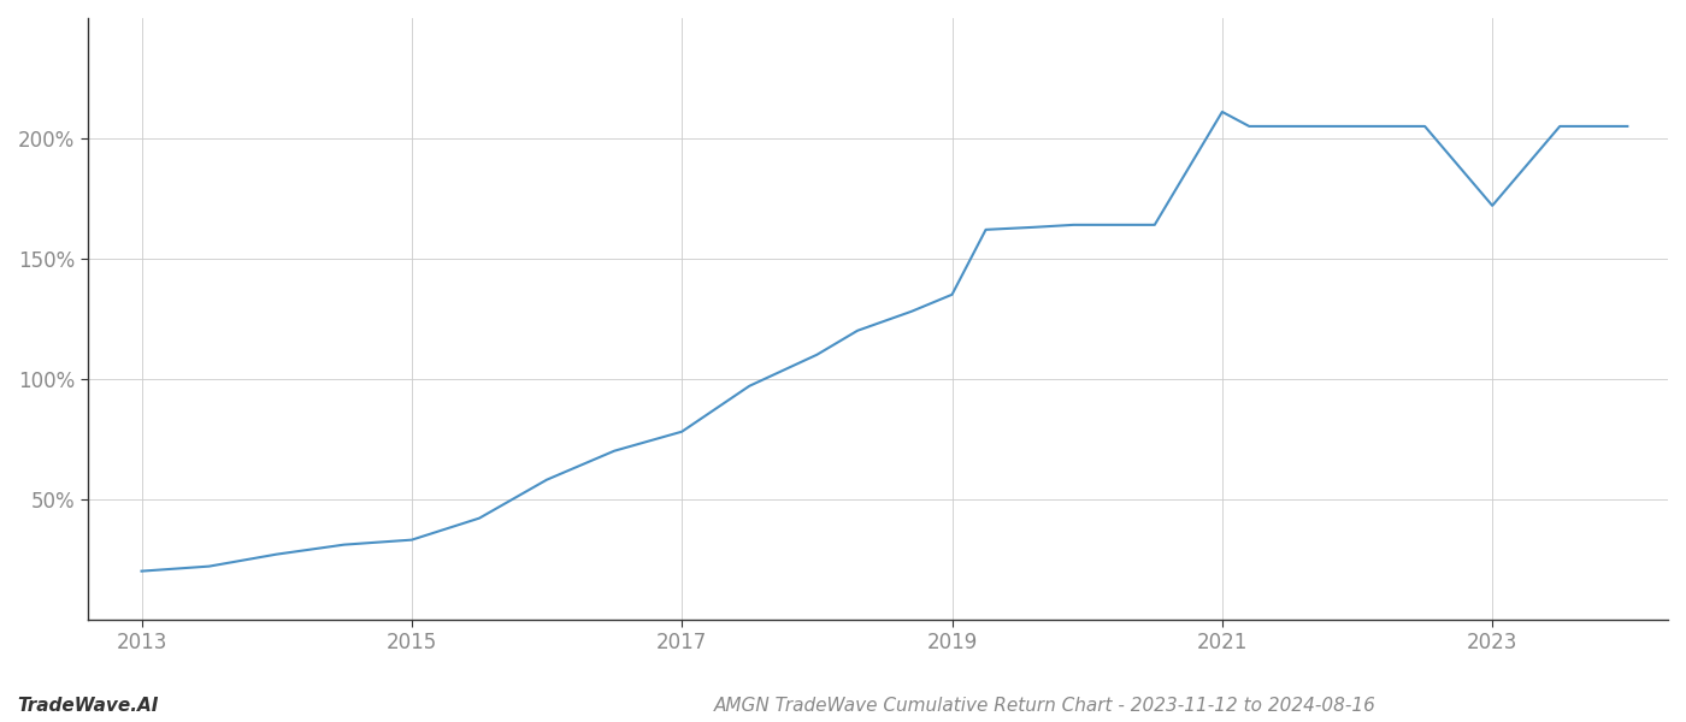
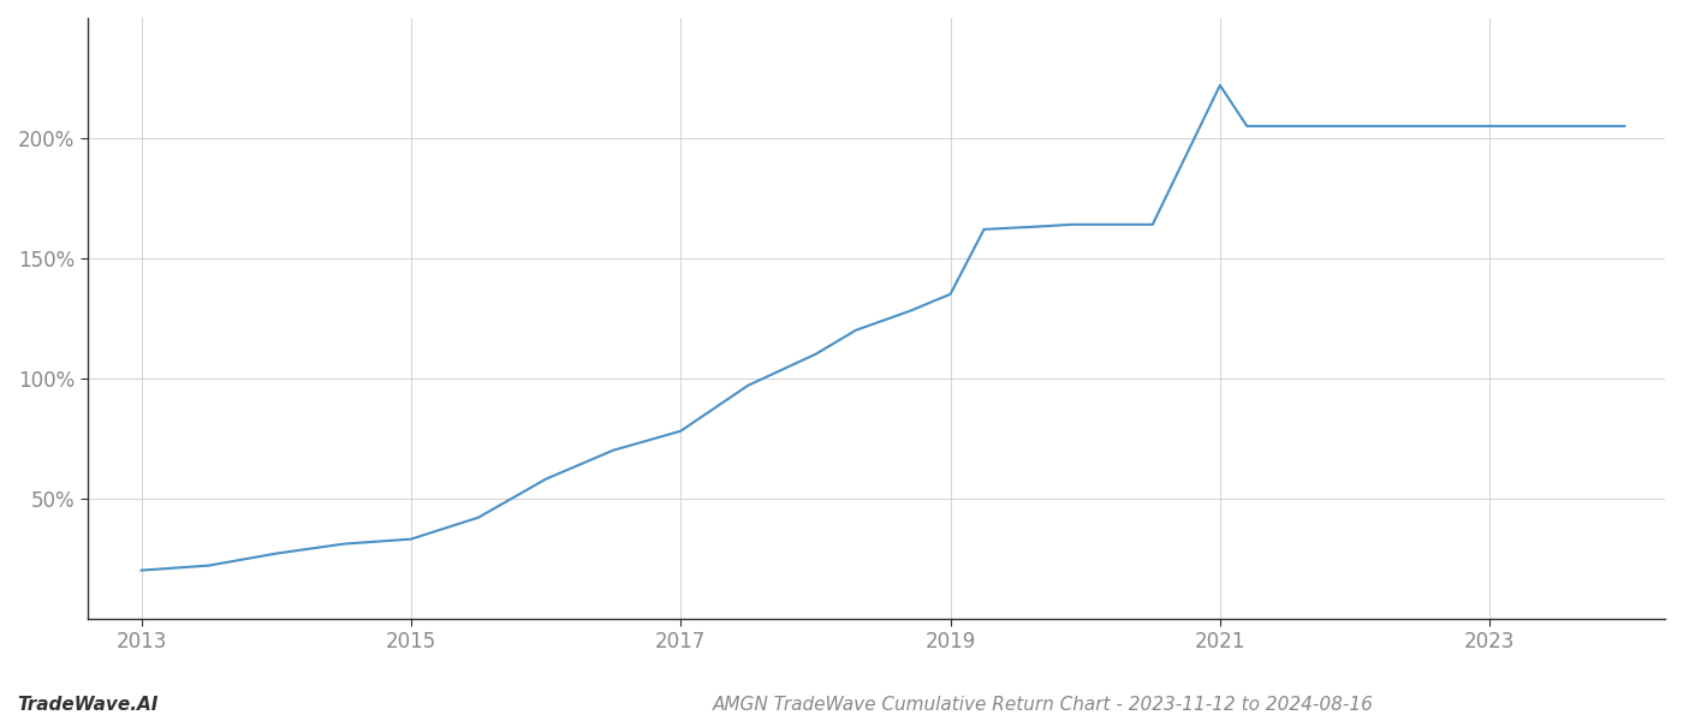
2021: 211% -> 222%
2023: 172% -> 205%
